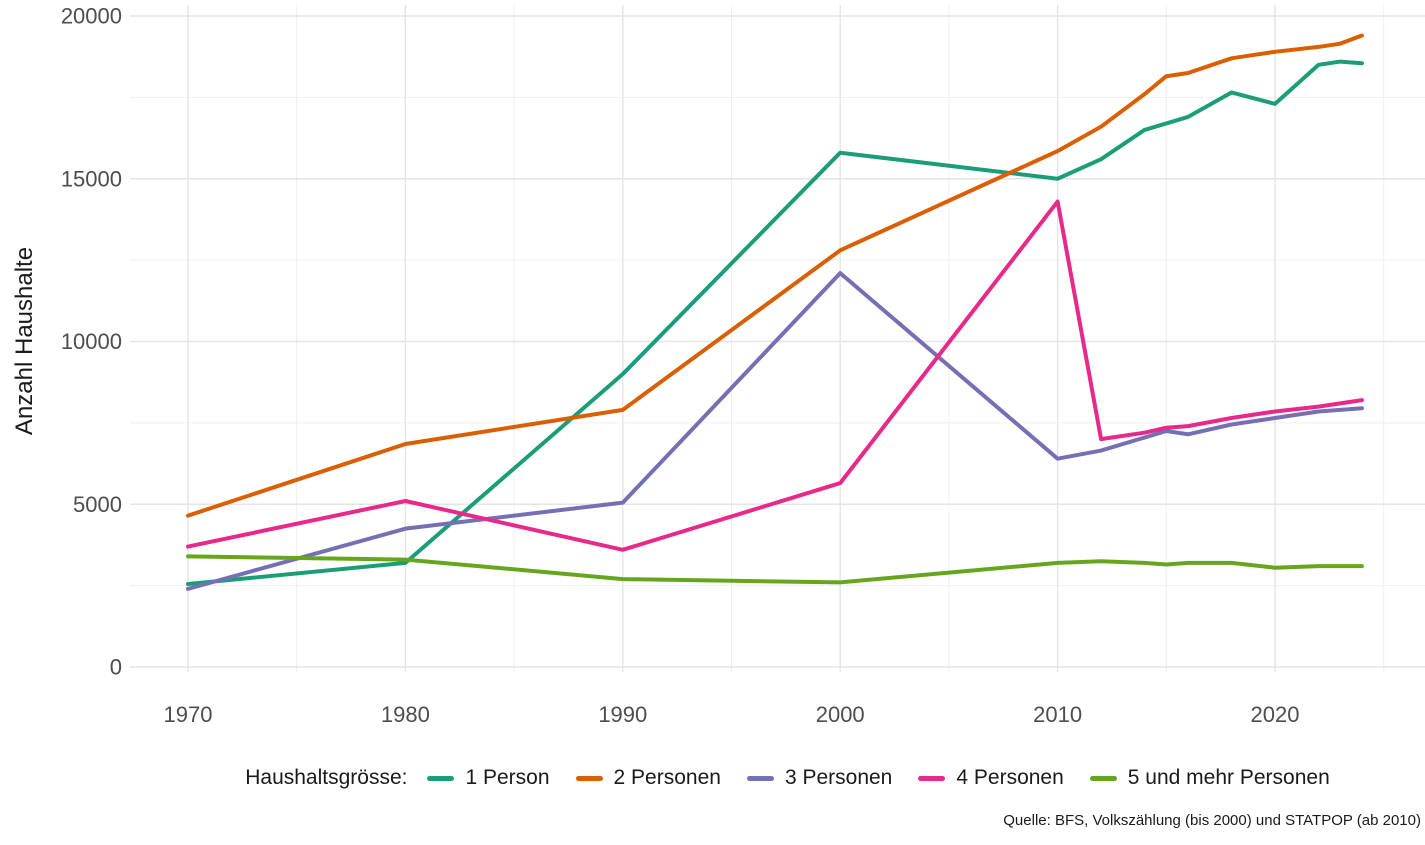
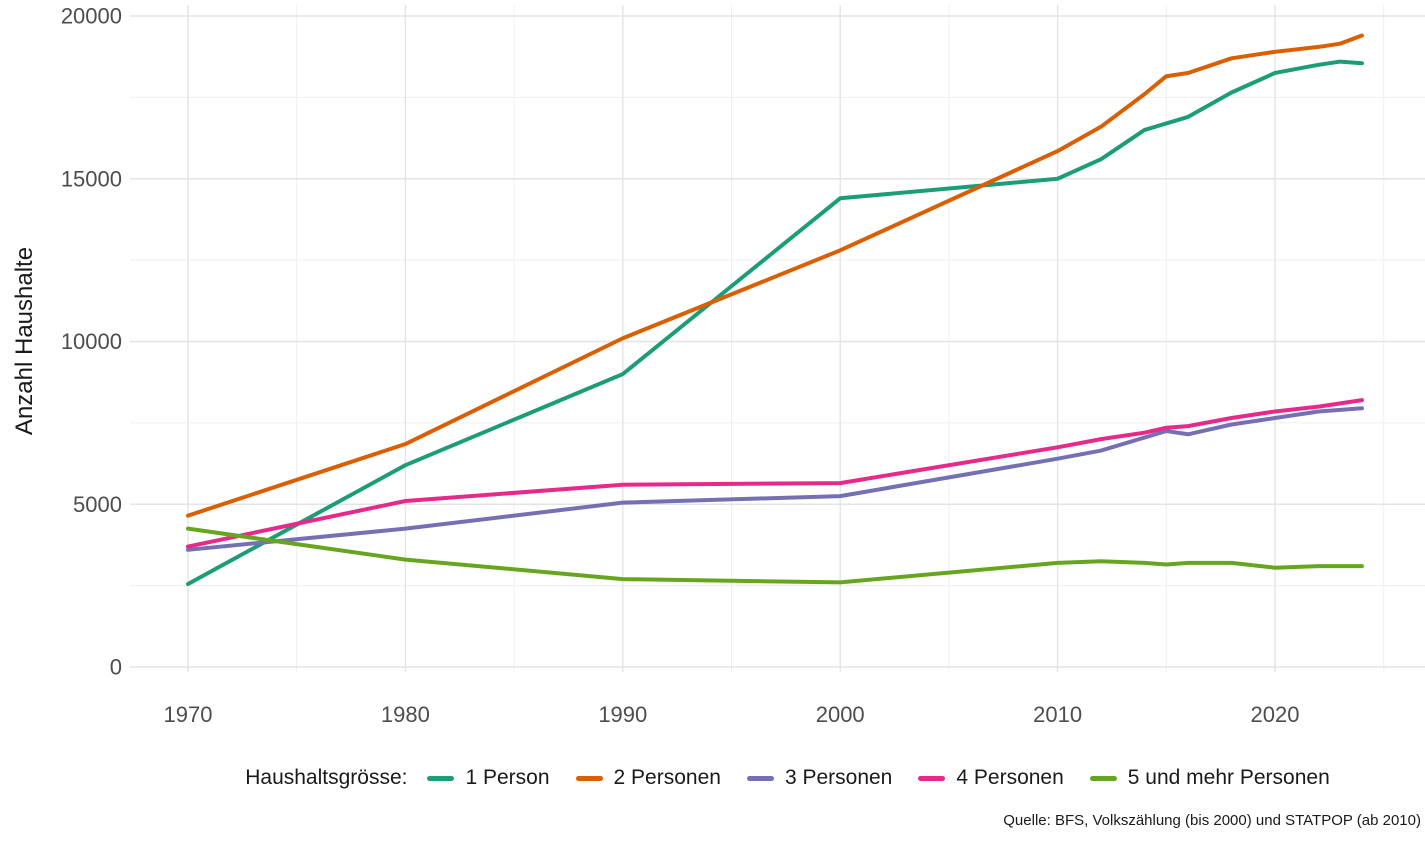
3 Personen/1970: 2400 -> 3600
5 und mehr Personen/1970: 3400 -> 4200
1 Person/1980: 3200 -> 6200
2 Personen/1990: 7900 -> 10100
4 Personen/1990: 3600 -> 5600
1 Person/2000: 15800 -> 14400
3 Personen/2000: 12100 -> 5200
4 Personen/2010: 14300 -> 6800
1 Person/2020: 17300 -> 18200
